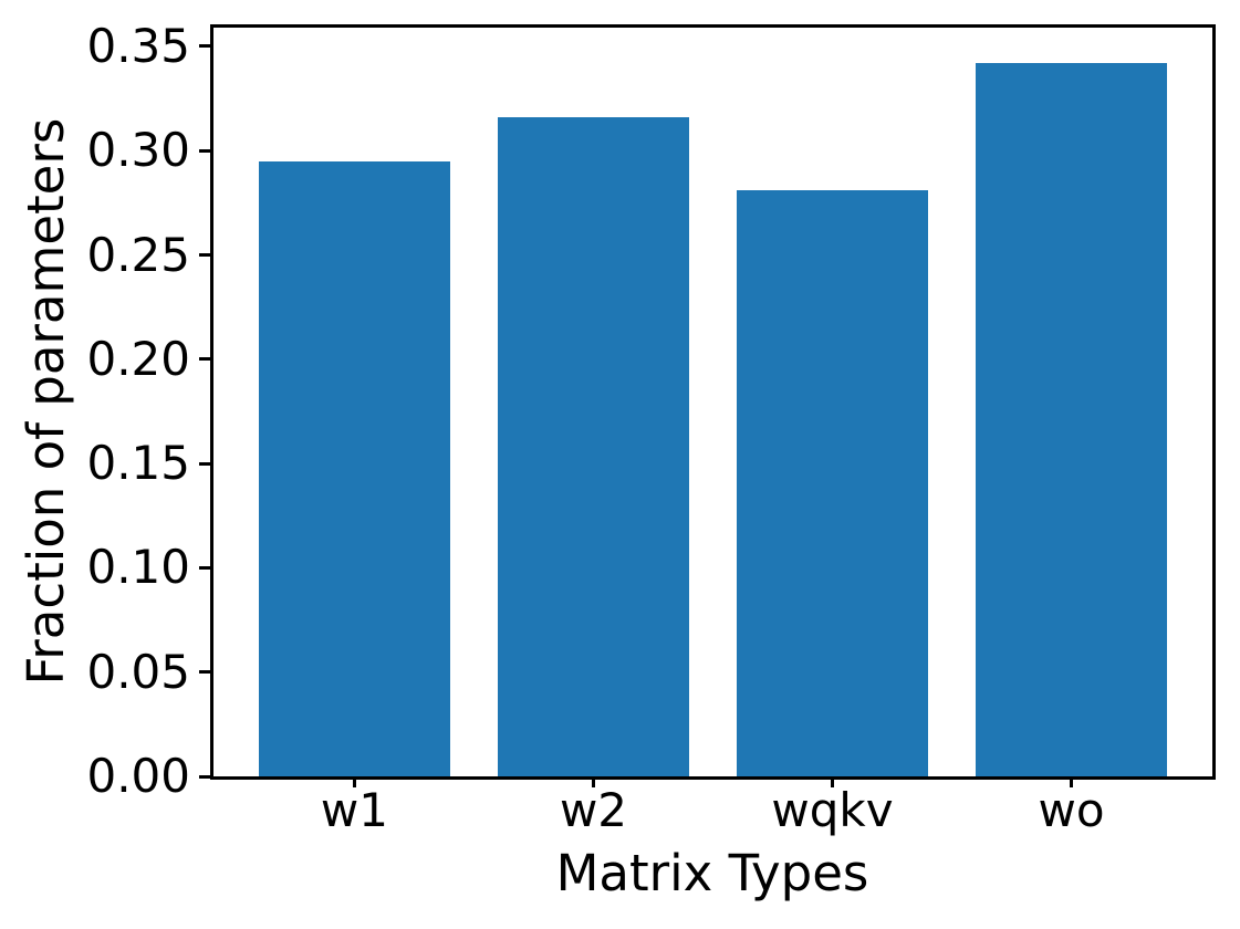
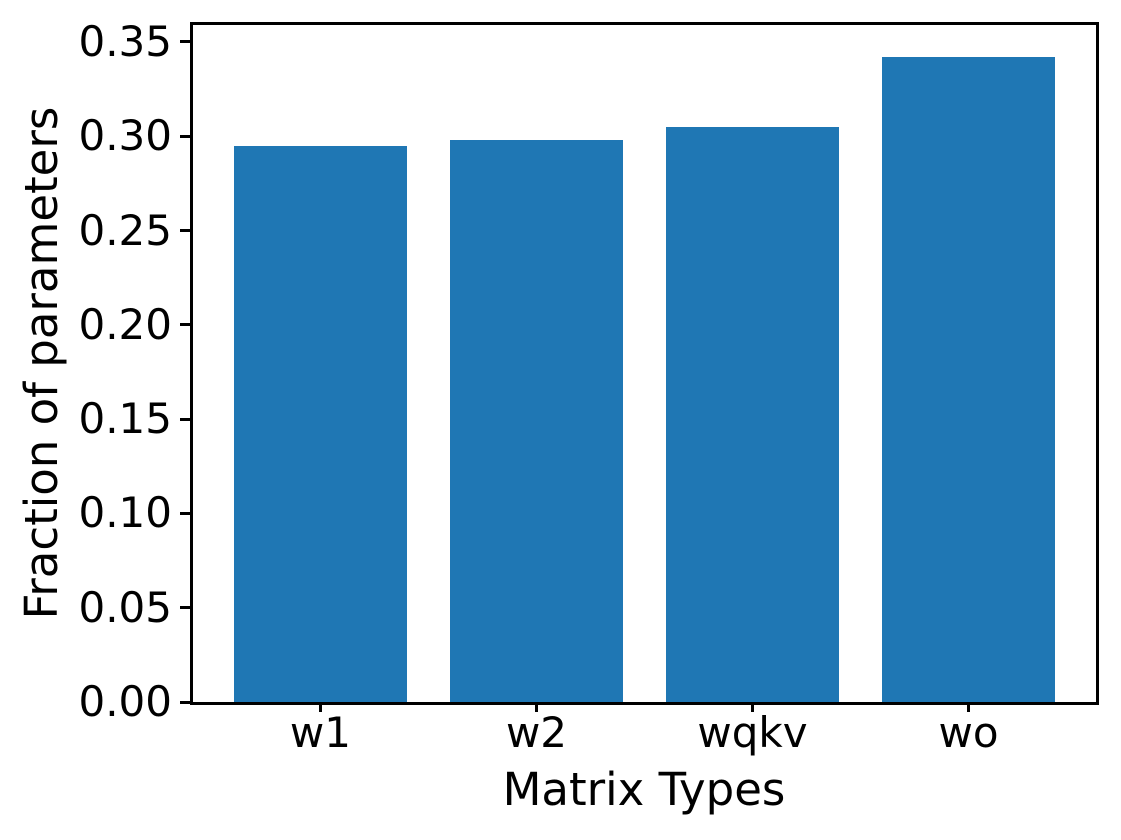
w2: 0.316 -> 0.298
wqkv: 0.281 -> 0.305
